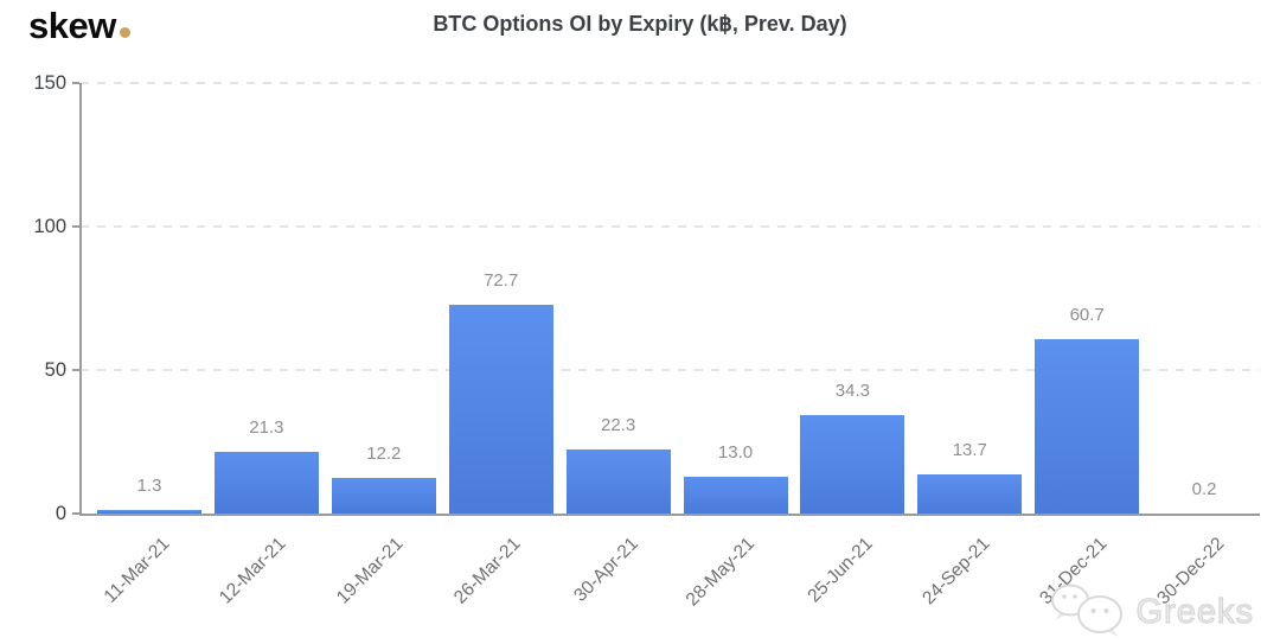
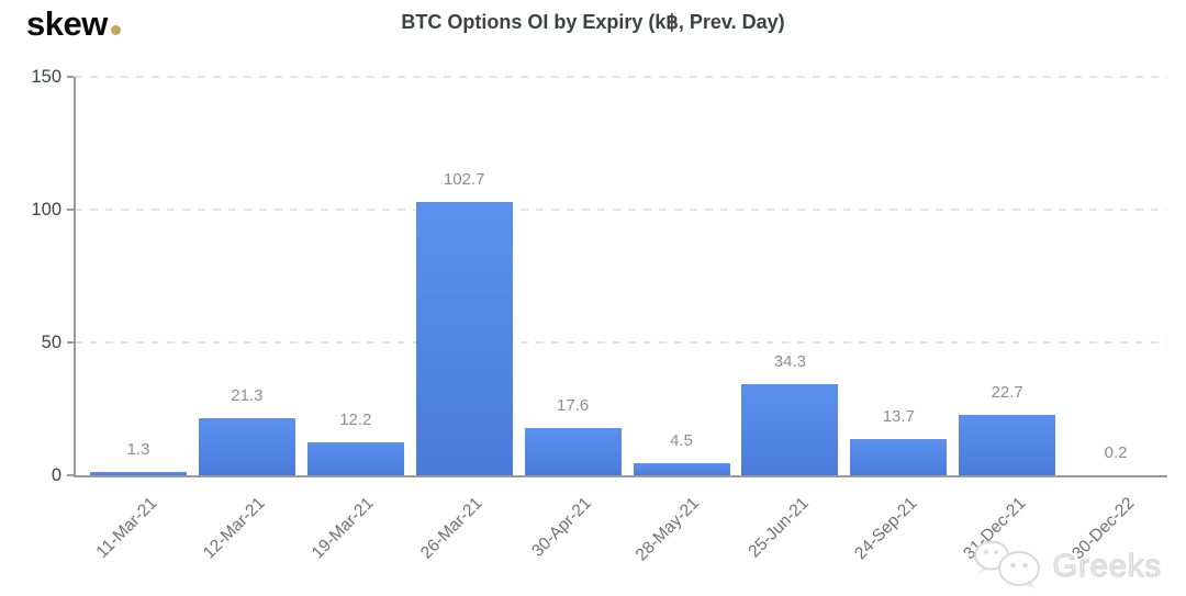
26-Mar-21: 72.7 -> 102.7
30-Apr-21: 22.3 -> 17.6
28-May-21: 13.0 -> 4.5
31-Dec-21: 60.7 -> 22.7
